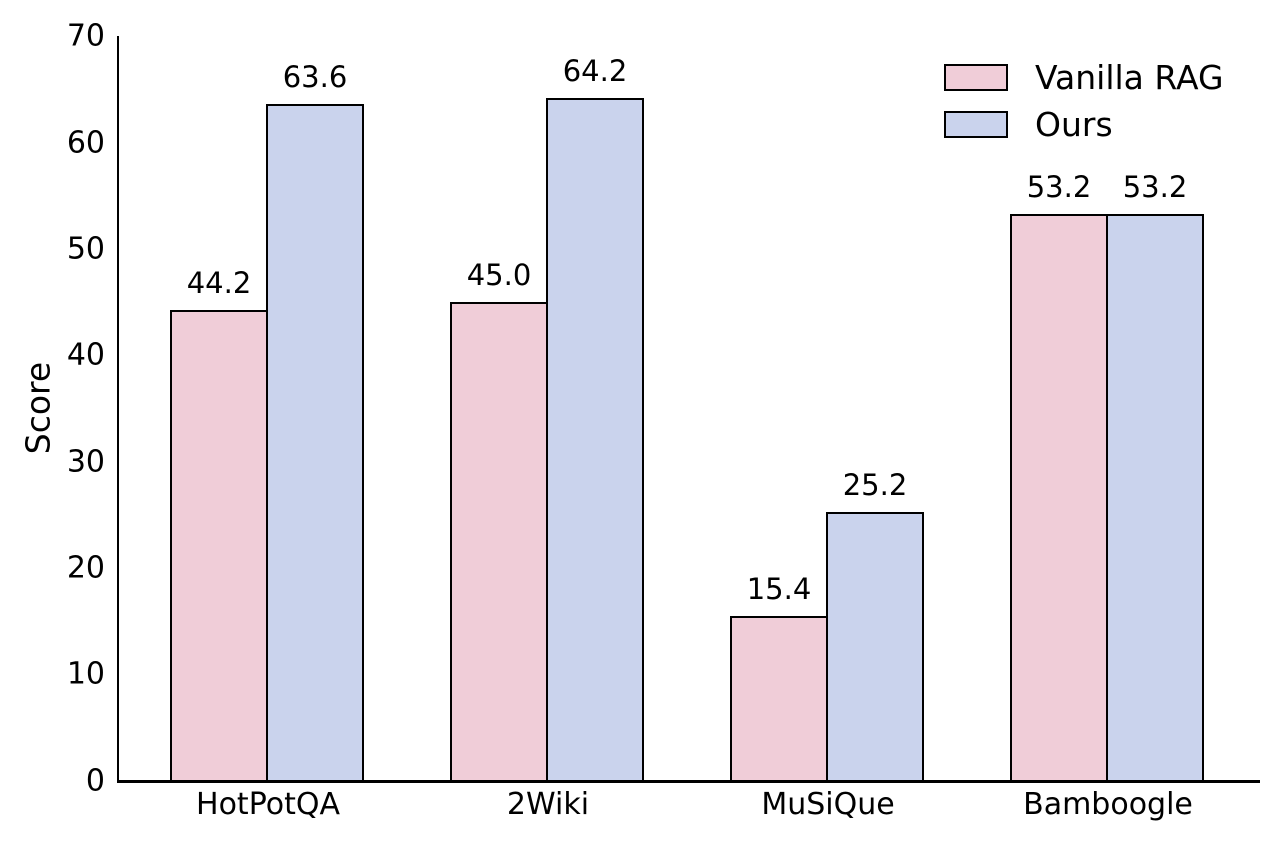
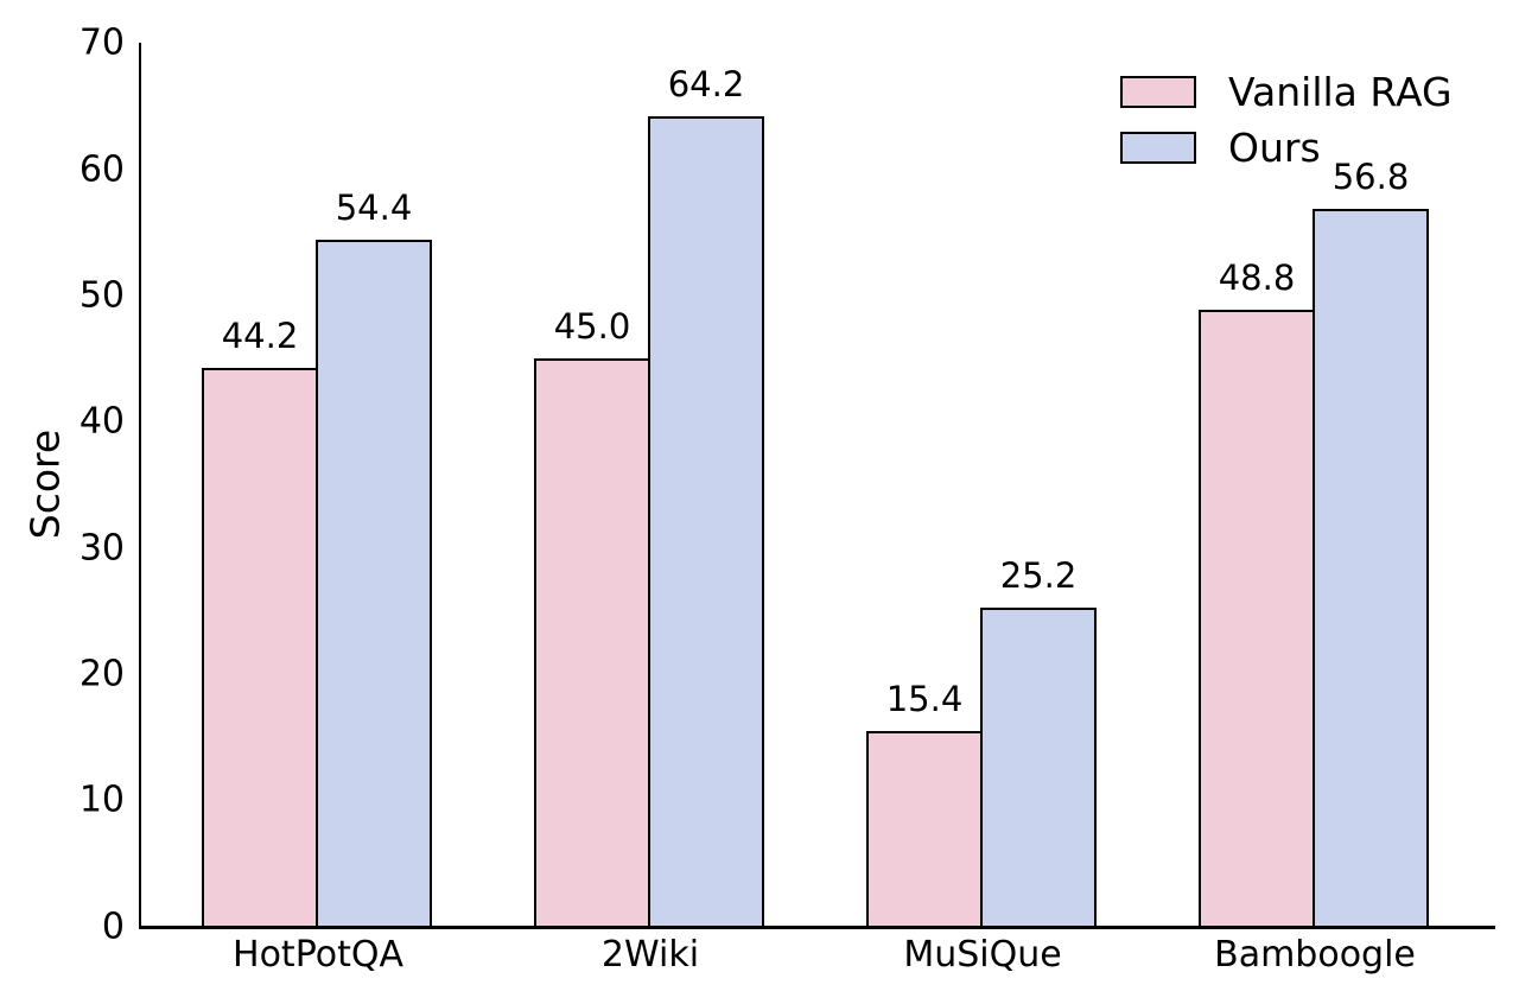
Ours/HotPotQA: 63.6 -> 54.4
Vanilla RAG/Bamboogle: 53.2 -> 48.8
Ours/Bamboogle: 53.2 -> 56.8
